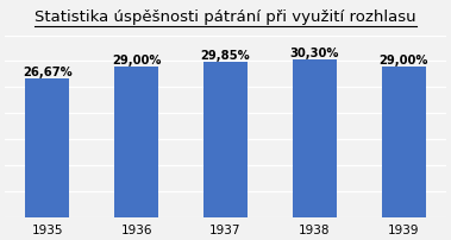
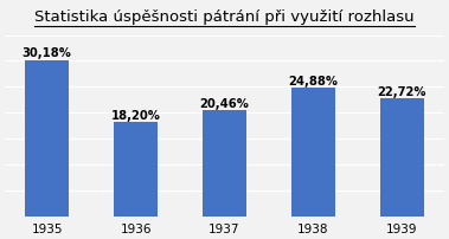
1935: 26,67% -> 30,18%
1936: 29,00% -> 18,20%
1937: 29,85% -> 20,46%
1938: 30,30% -> 24,88%
1939: 29,00% -> 22,72%
